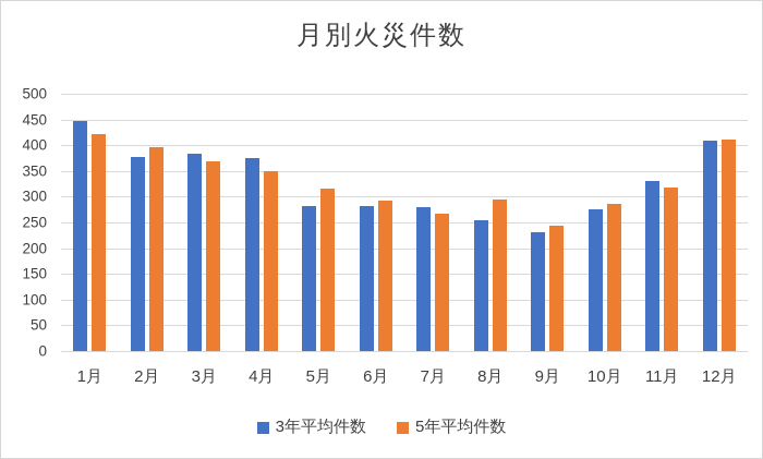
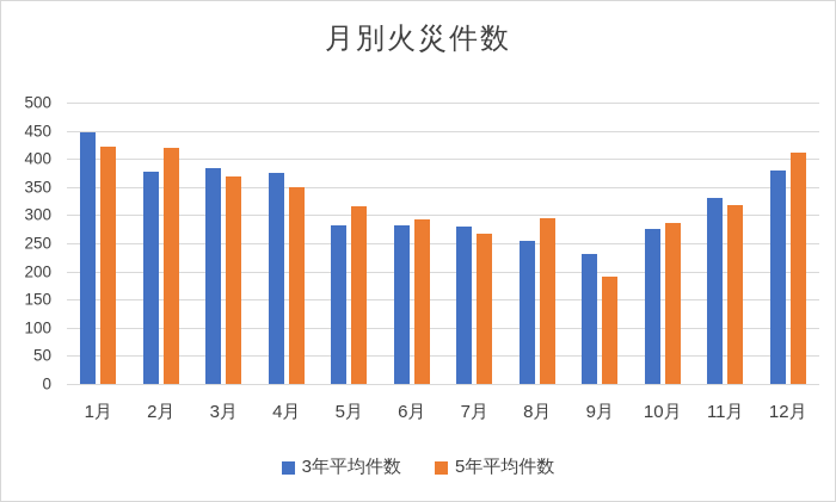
5年平均件数/2月: 400 -> 420
5年平均件数/9月: 240 -> 190
3年平均件数/12月: 410 -> 380
